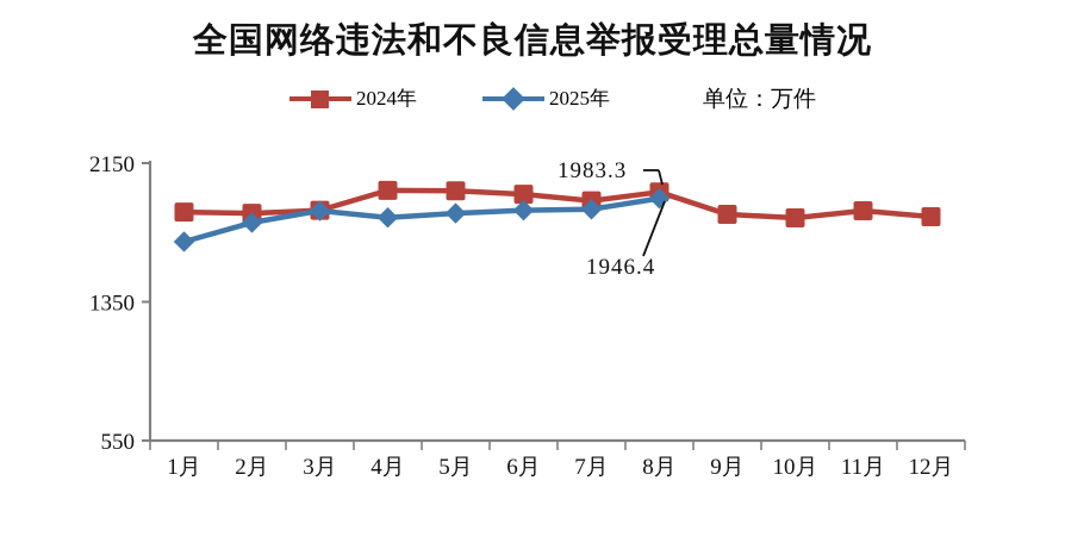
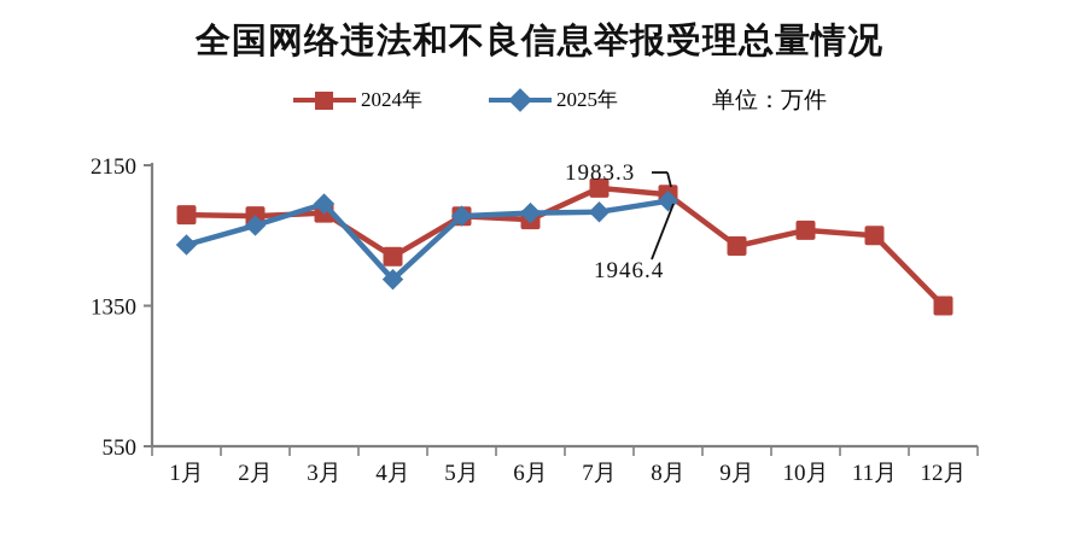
2025年/3月: 1880 -> 1930
2024年/4月: 1990 -> 1630
2025年/4月: 1840 -> 1500
2024年/5月: 1990 -> 1860
2024年/6月: 1970 -> 1840
2024年/7月: 1930 -> 2020
2024年/9月: 1860 -> 1690
2024年/10月: 1830 -> 1780
2024年/11月: 1880 -> 1750
2024年/12月: 1840 -> 1350
